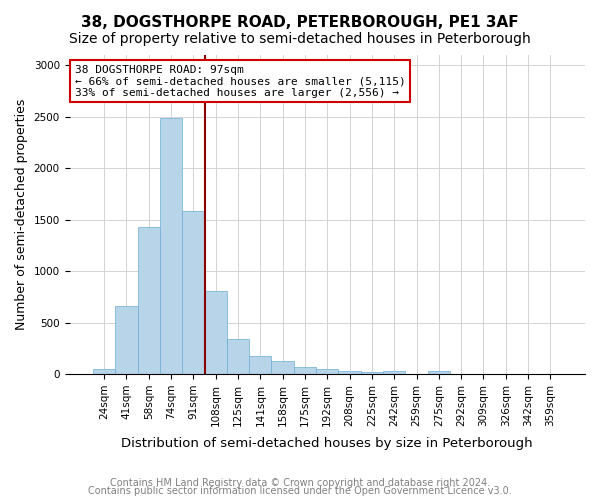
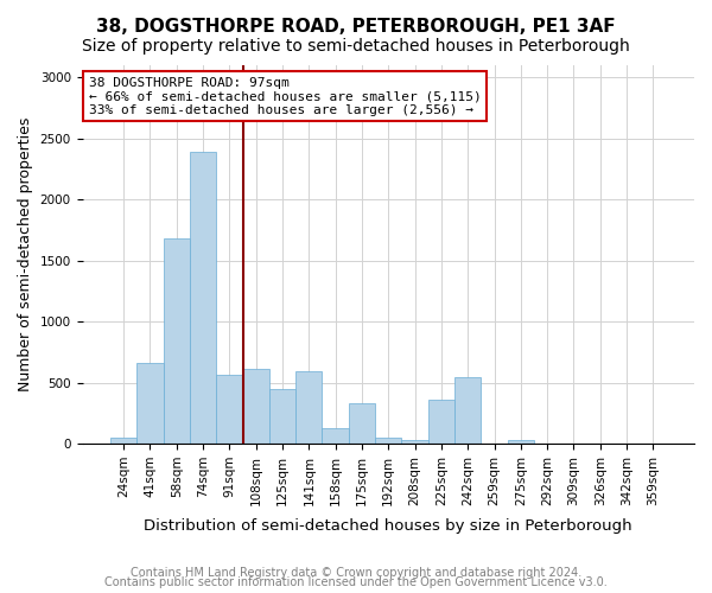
58sqm: 1430 -> 1680
74sqm: 2490 -> 2390
91sqm: 1580 -> 560
108sqm: 810 -> 610
125sqm: 340 -> 450
141sqm: 180 -> 590
175sqm: 60 -> 330
225sqm: 20 -> 360
242sqm: 20 -> 540
